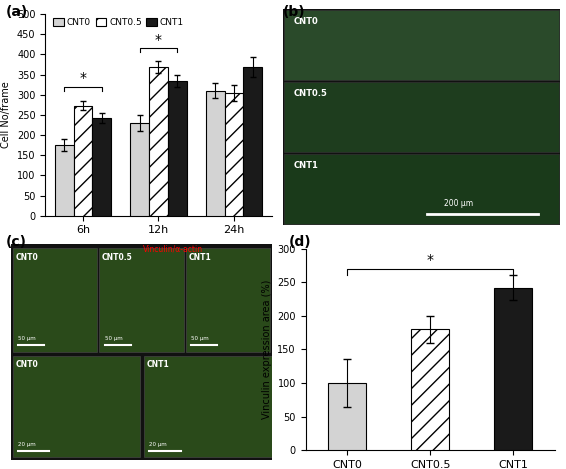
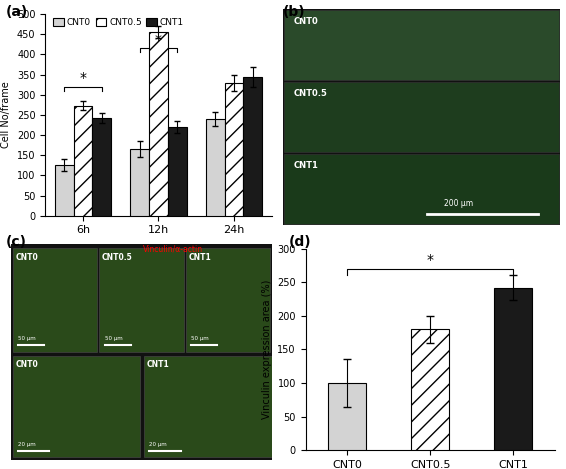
CNT0/6h: 175 -> 125
CNT0/12h: 230 -> 165
CNT0.5/12h: 368 -> 455
CNT1/12h: 335 -> 220
CNT0/24h: 310 -> 240
CNT0.5/24h: 305 -> 330
CNT1/24h: 368 -> 345
